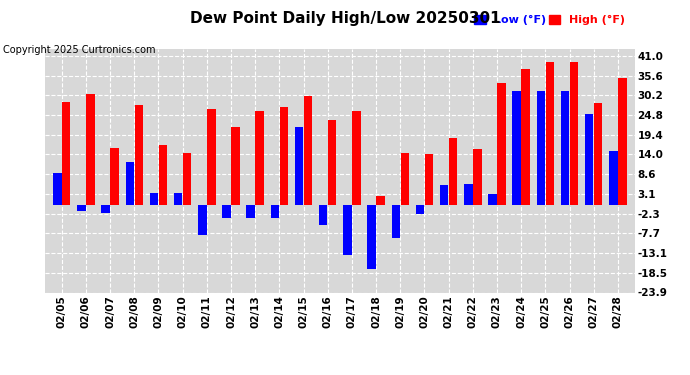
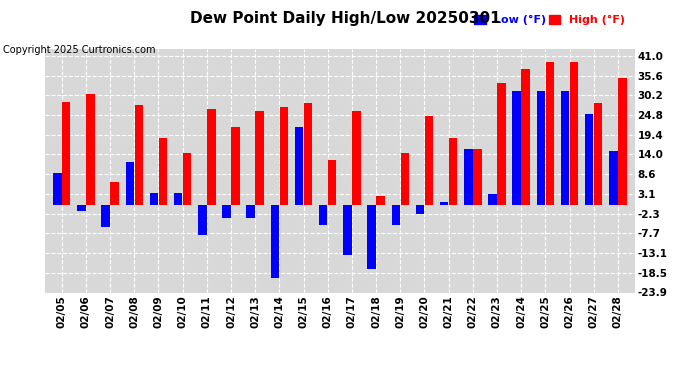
Low (°F)/02/07: -2.0 -> -6.0
High (°F)/02/07: 15.8 -> 6.5
High (°F)/02/09: 16.5 -> 18.5
Low (°F)/02/14: -3.5 -> -20.0
High (°F)/02/15: 30.0 -> 28.0
High (°F)/02/16: 23.5 -> 12.5
Low (°F)/02/19: -9.0 -> -5.5
High (°F)/02/20: 14.0 -> 24.5
Low (°F)/02/21: 5.5 -> 1.0
Low (°F)/02/22: 6.0 -> 15.5
